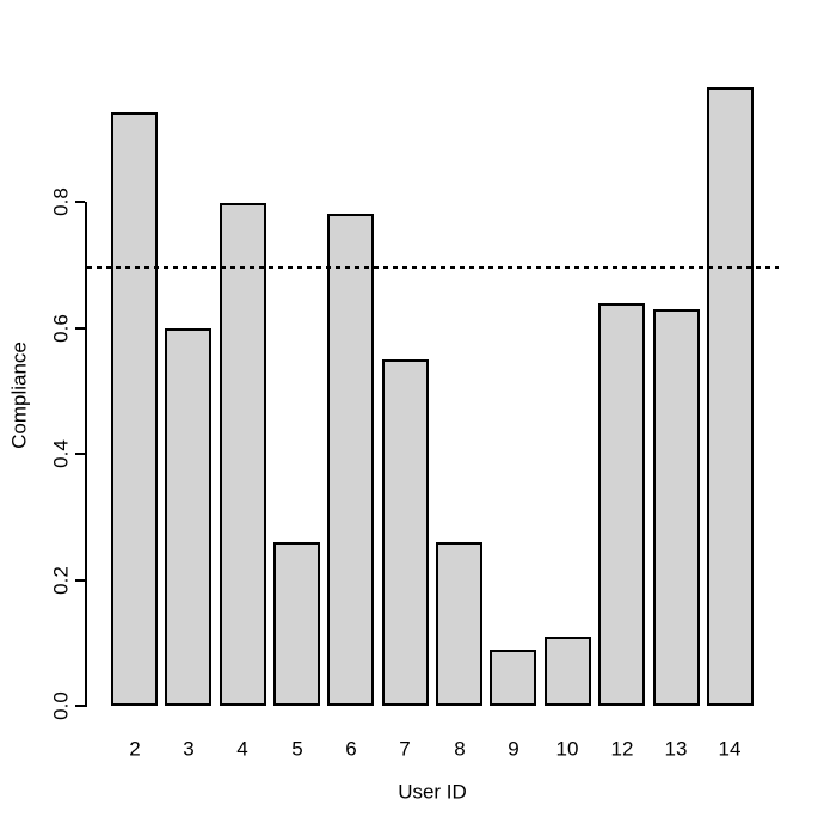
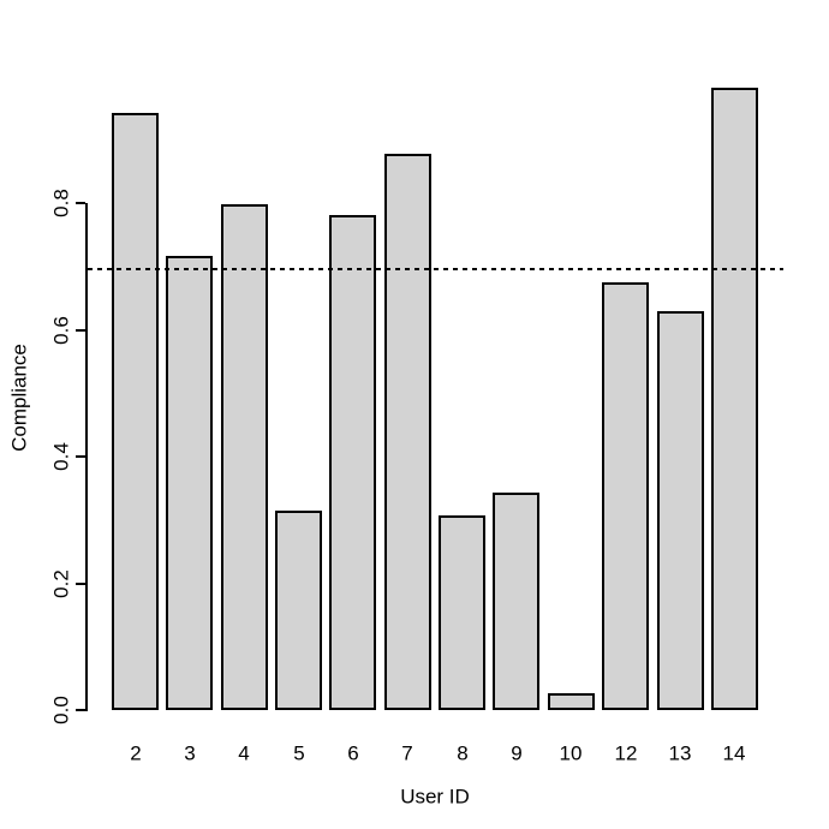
3: 0.60 -> 0.72
5: 0.26 -> 0.32
7: 0.55 -> 0.88
8: 0.26 -> 0.31
9: 0.09 -> 0.34
10: 0.11 -> 0.03
12: 0.64 -> 0.68
